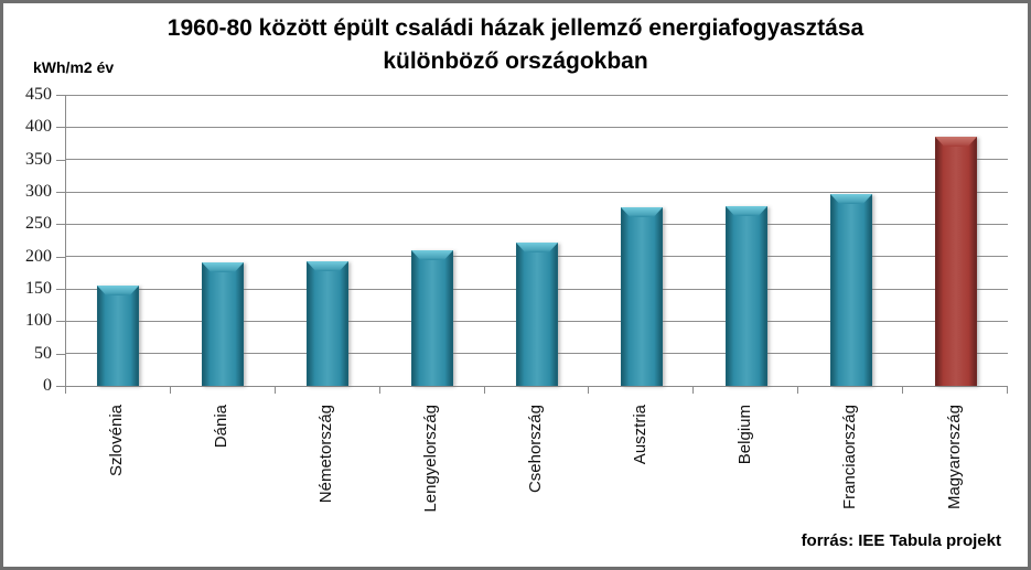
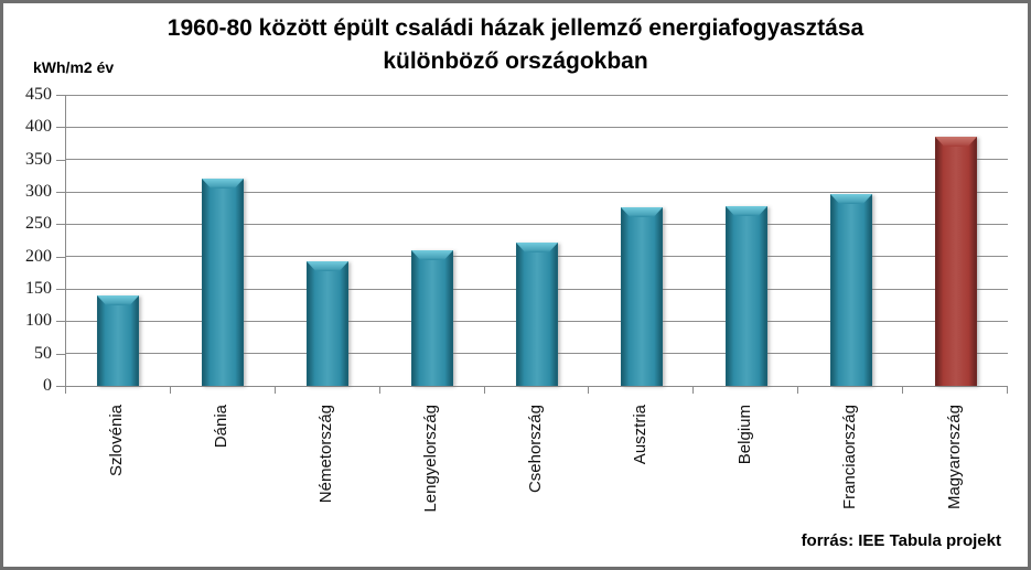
Szlovénia: 160 -> 140
Dánia: 190 -> 320
